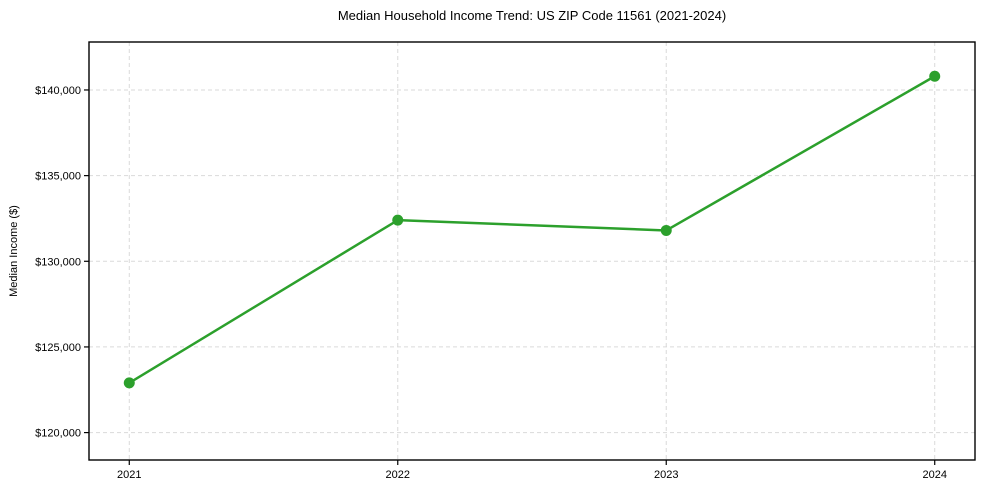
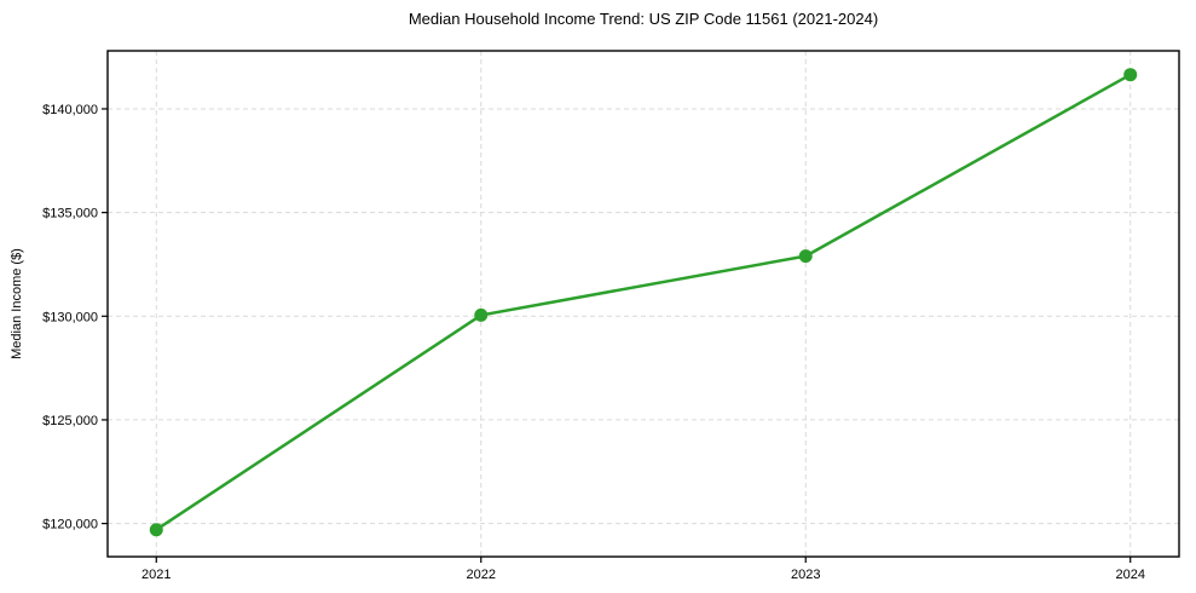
2021: $122900 -> $119700
2022: $132400 -> $130000
2023: $131800 -> $132900
2024: $140800 -> $141600
